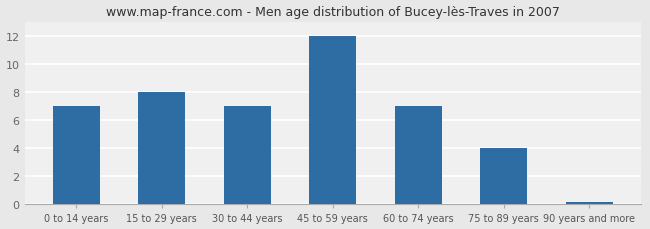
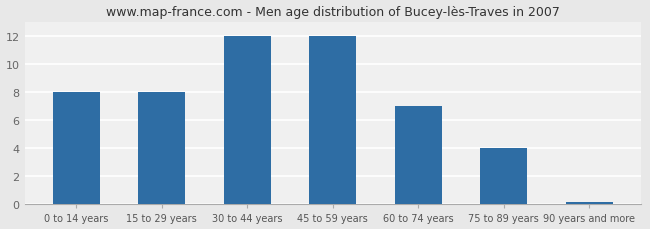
0 to 14 years: 7.0 -> 8.0
30 to 44 years: 7.0 -> 12.0
